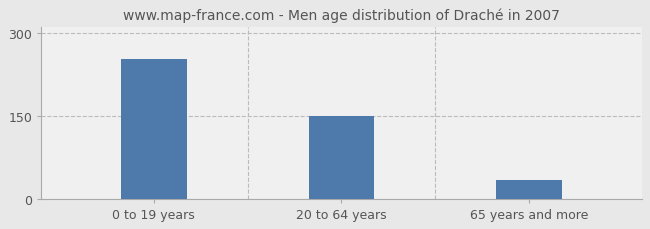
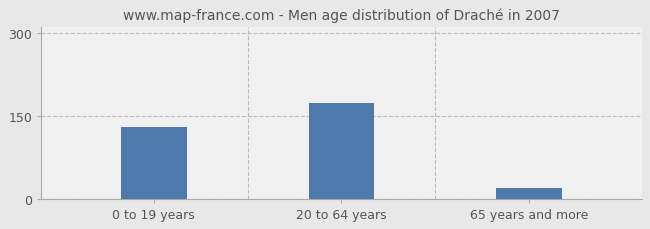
0 to 19 years: 252 -> 130
20 to 64 years: 150 -> 172
65 years and more: 34 -> 20
